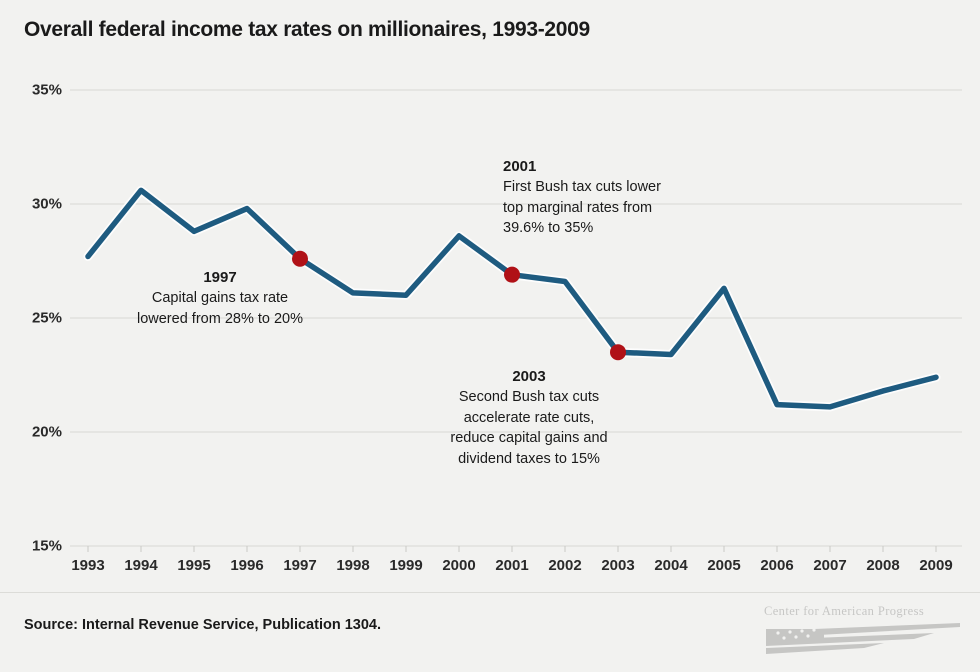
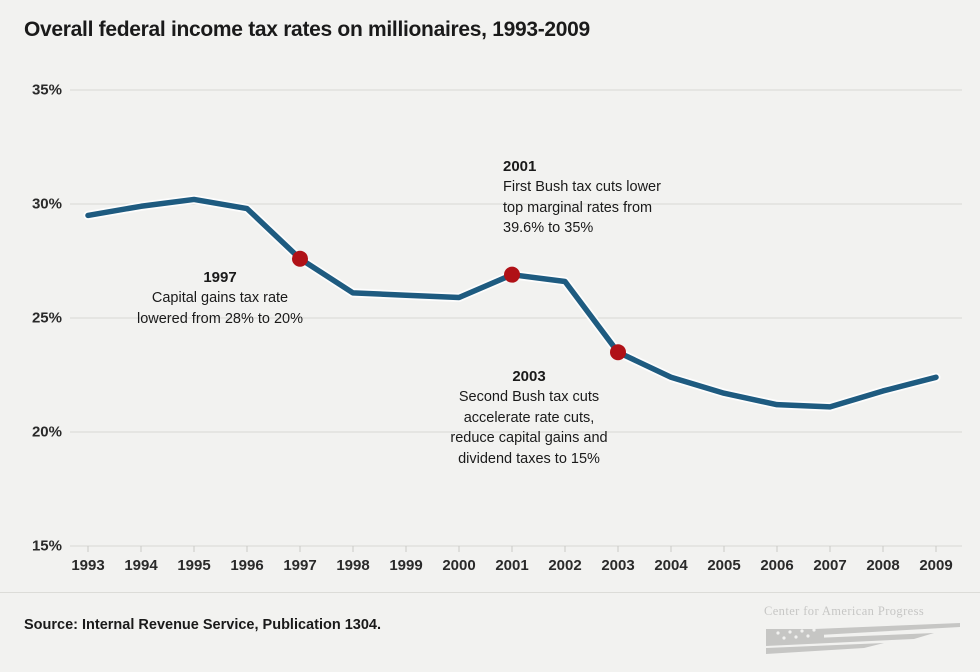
1993: 27.7% -> 29.5%
1994: 30.6% -> 29.9%
1995: 28.8% -> 30.2%
2000: 28.6% -> 25.9%
2004: 23.4% -> 22.4%
2005: 26.3% -> 21.7%
